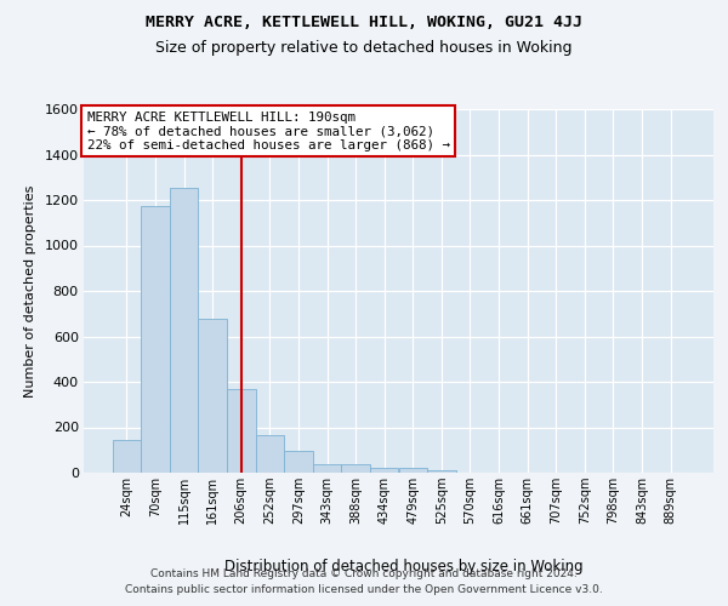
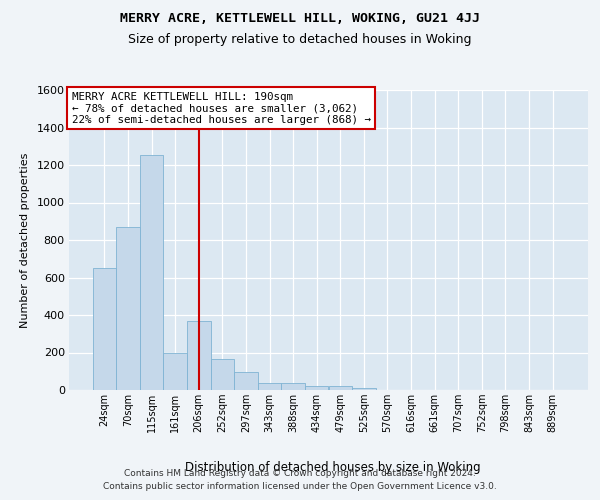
24sqm: 140 -> 650
70sqm: 1180 -> 870
161sqm: 680 -> 200
